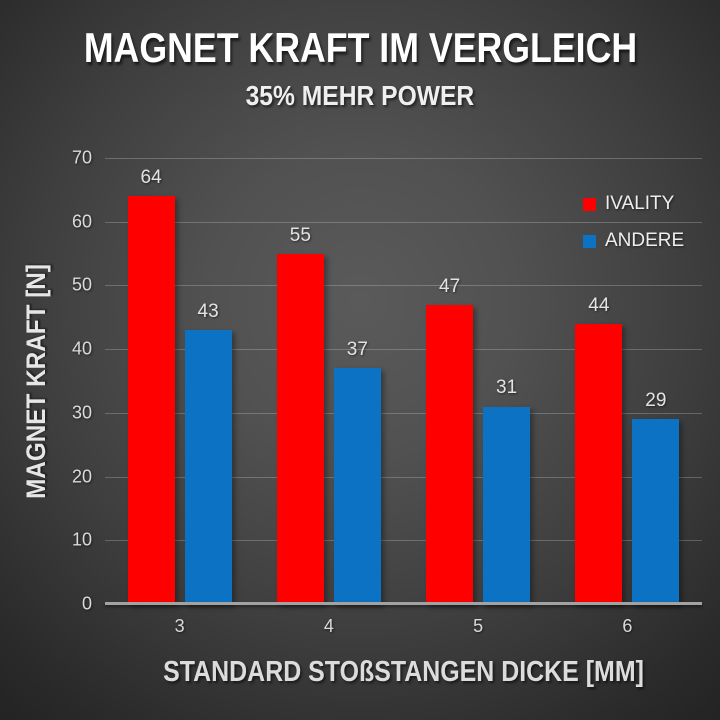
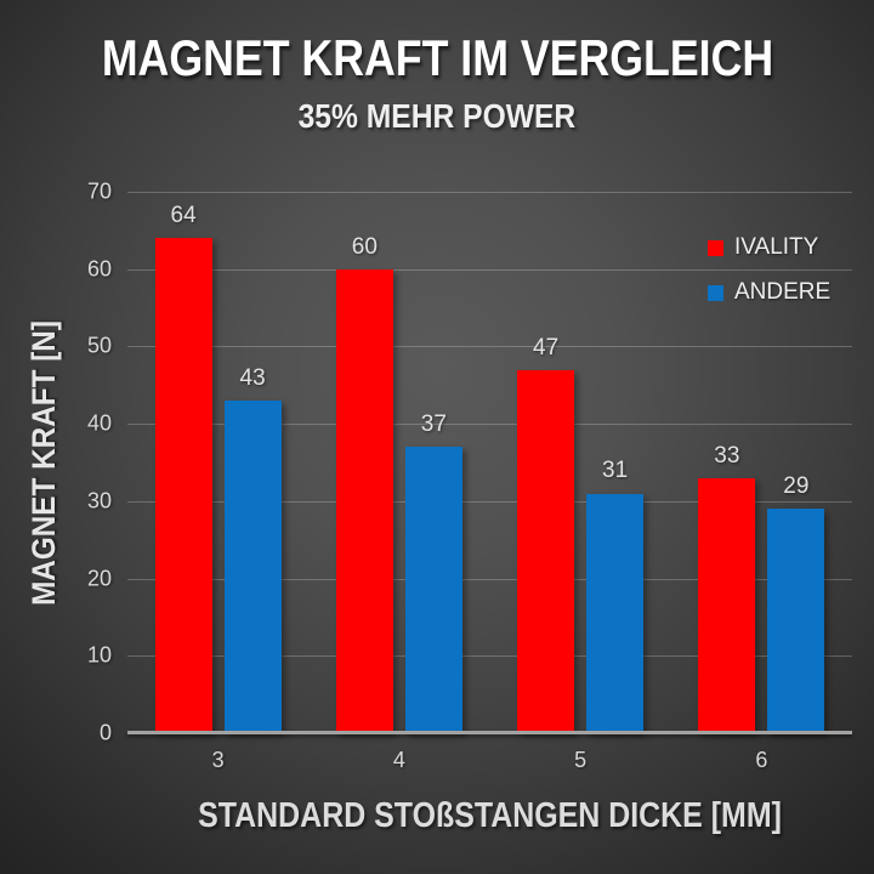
IVALITY/4: 55 -> 60
IVALITY/6: 44 -> 33
